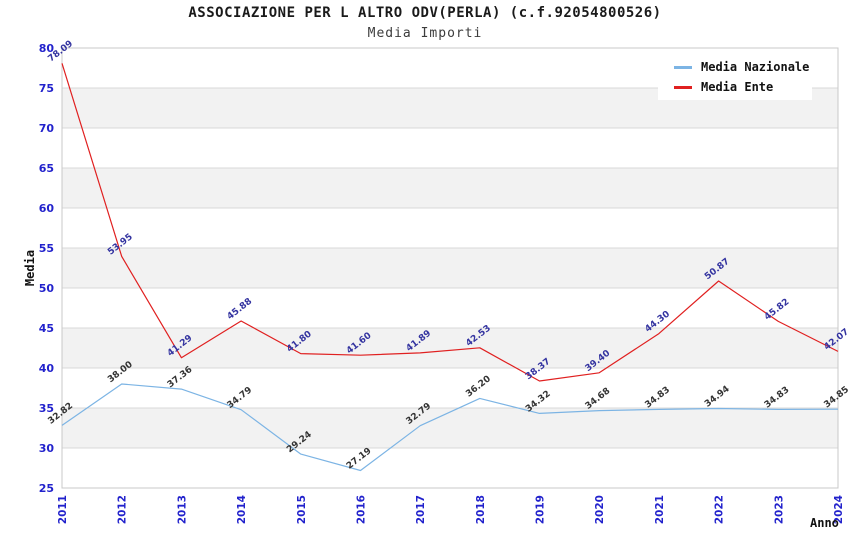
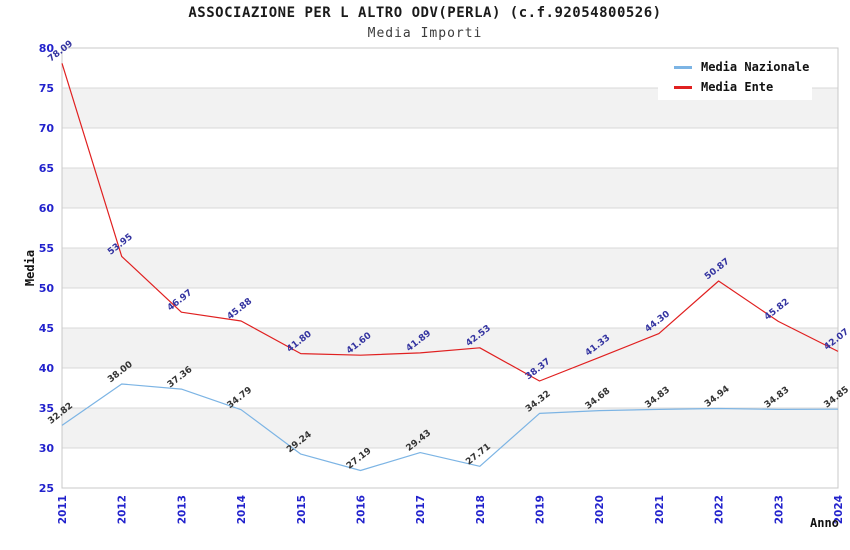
Media Ente/2013: 41.29 -> 46.97
Media Nazionale/2017: 32.79 -> 29.43
Media Nazionale/2018: 36.20 -> 27.71
Media Ente/2020: 39.40 -> 41.33
